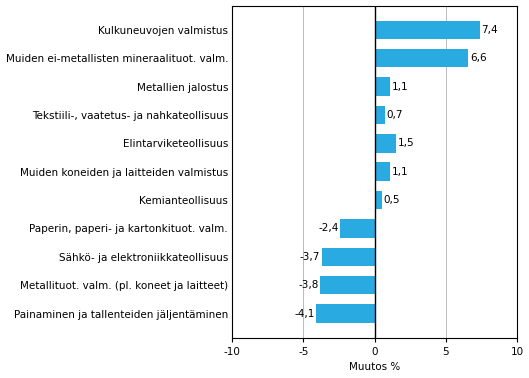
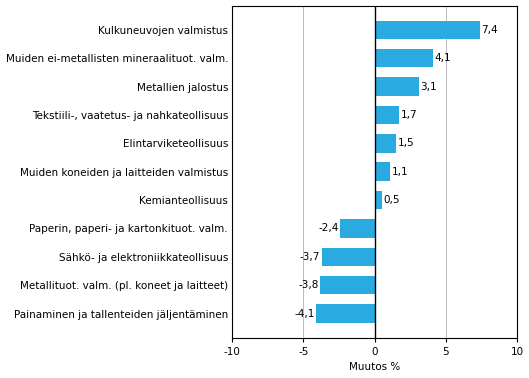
Muiden ei-metallisten mineraalituot. valm.: 6,6 -> 4,1
Metallien jalostus: 1,1 -> 3,1
Tekstiili-, vaatetus- ja nahkateollisuus: 0,7 -> 1,7
